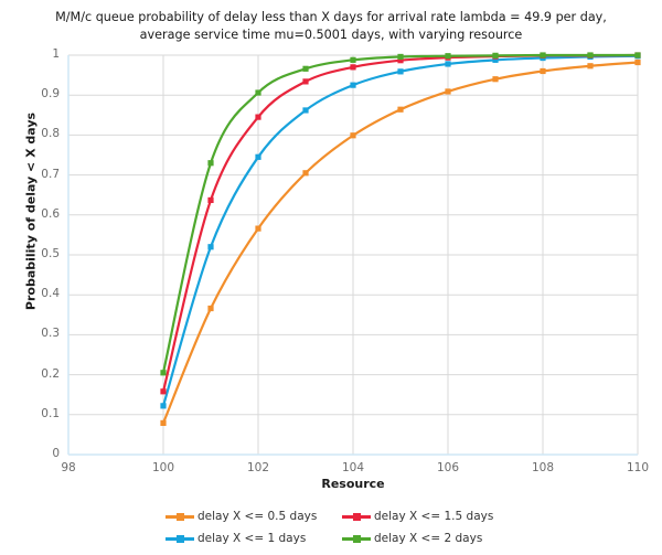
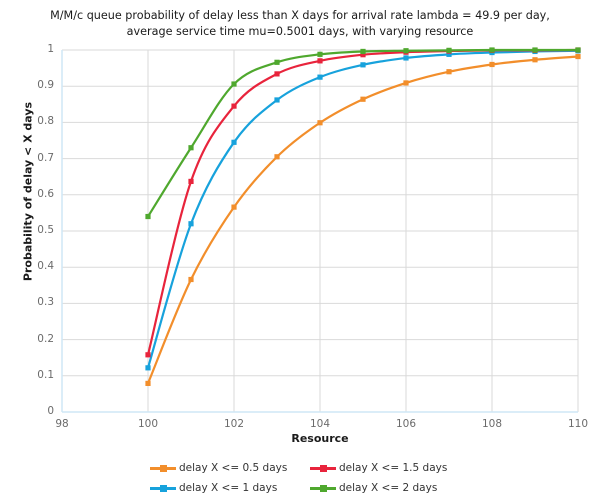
delay X <= 2 days/100: 0.20 -> 0.54
